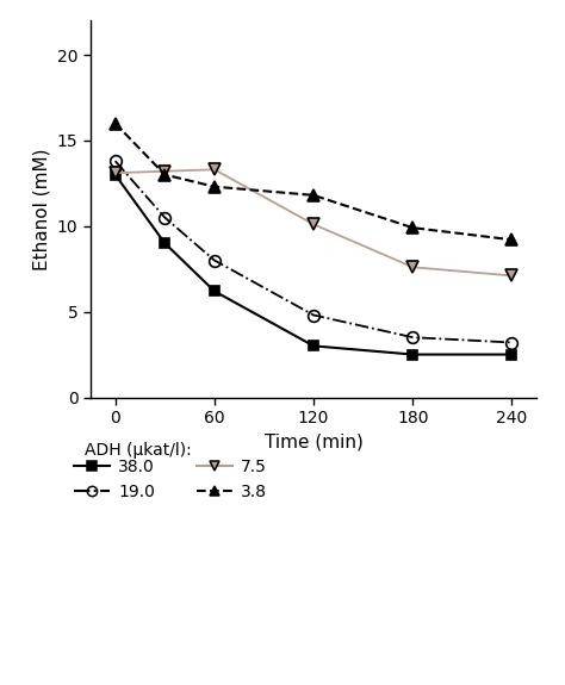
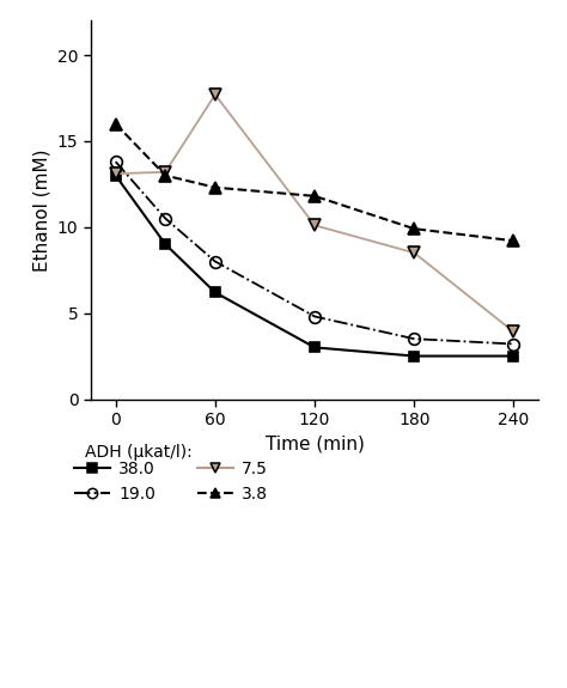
7.5/60: 13.3 -> 17.7
7.5/180: 7.6 -> 8.5
7.5/240: 7.1 -> 3.9
